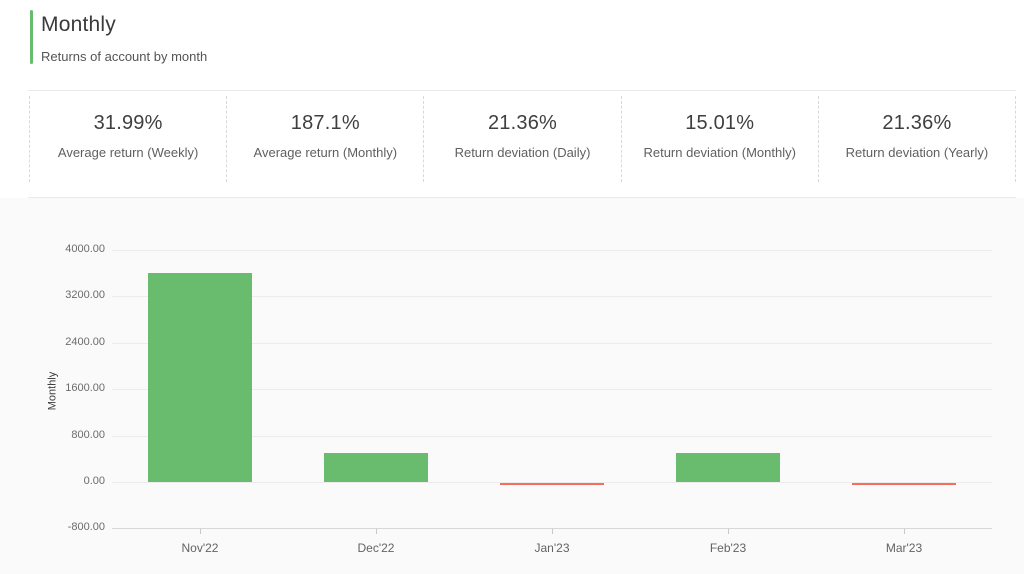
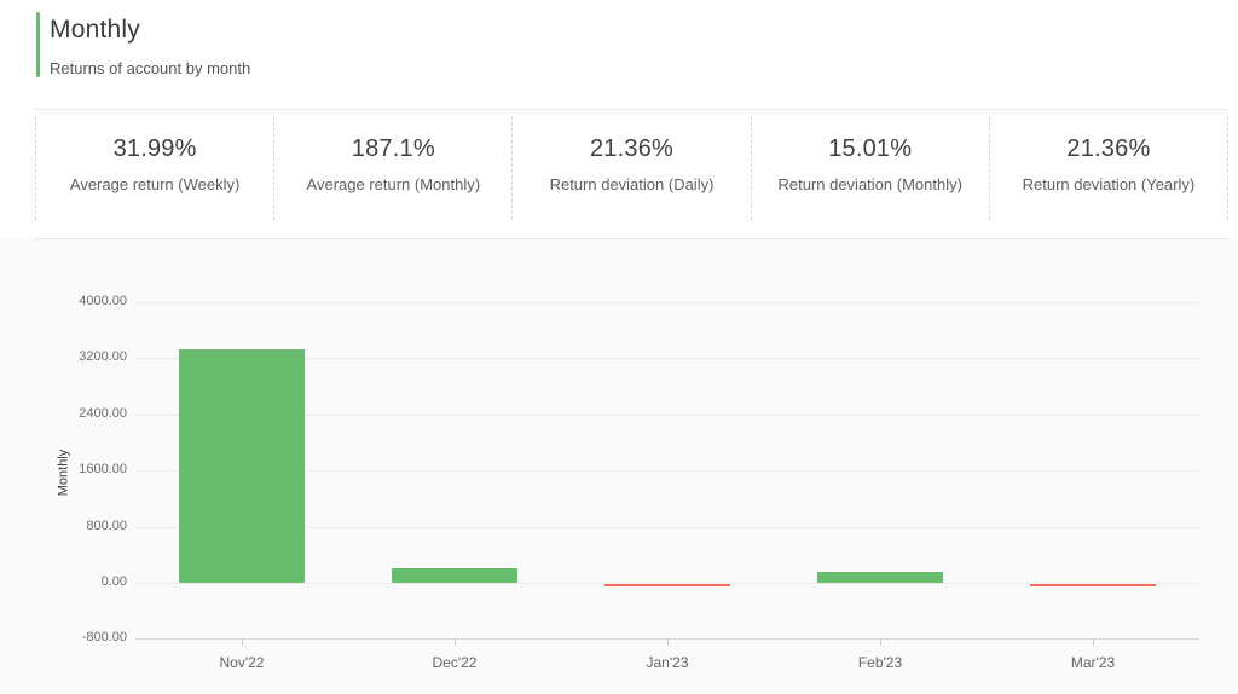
Nov'22: 3600 -> 3300
Dec'22: 500 -> 200
Feb'23: 500 -> 200
